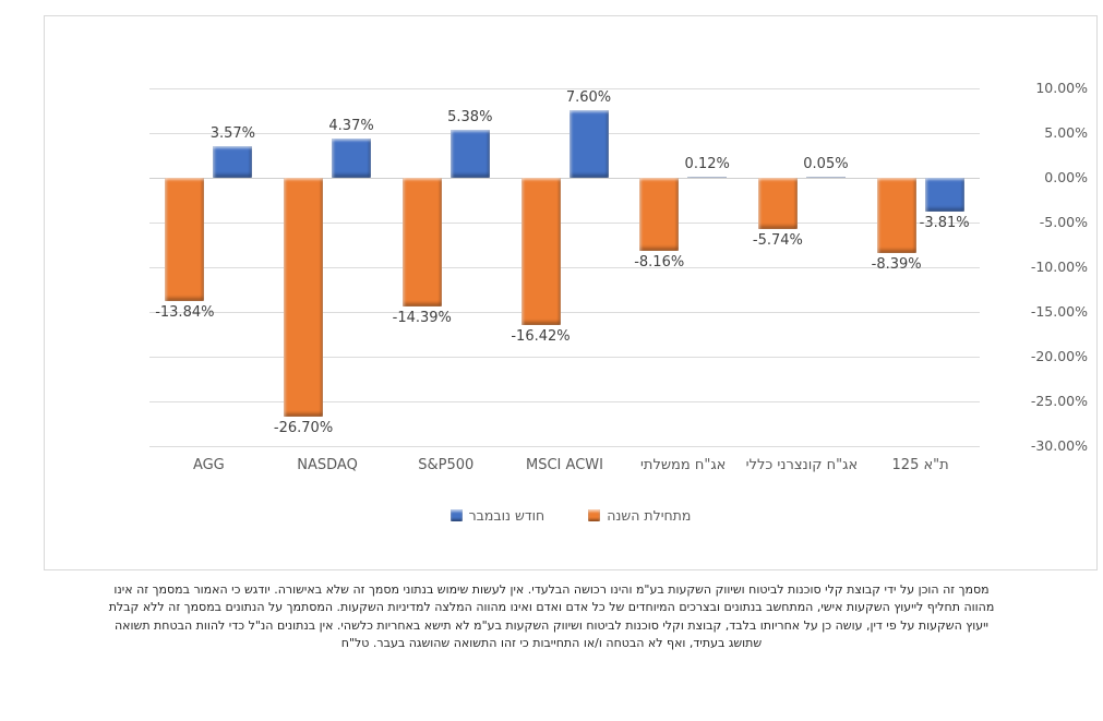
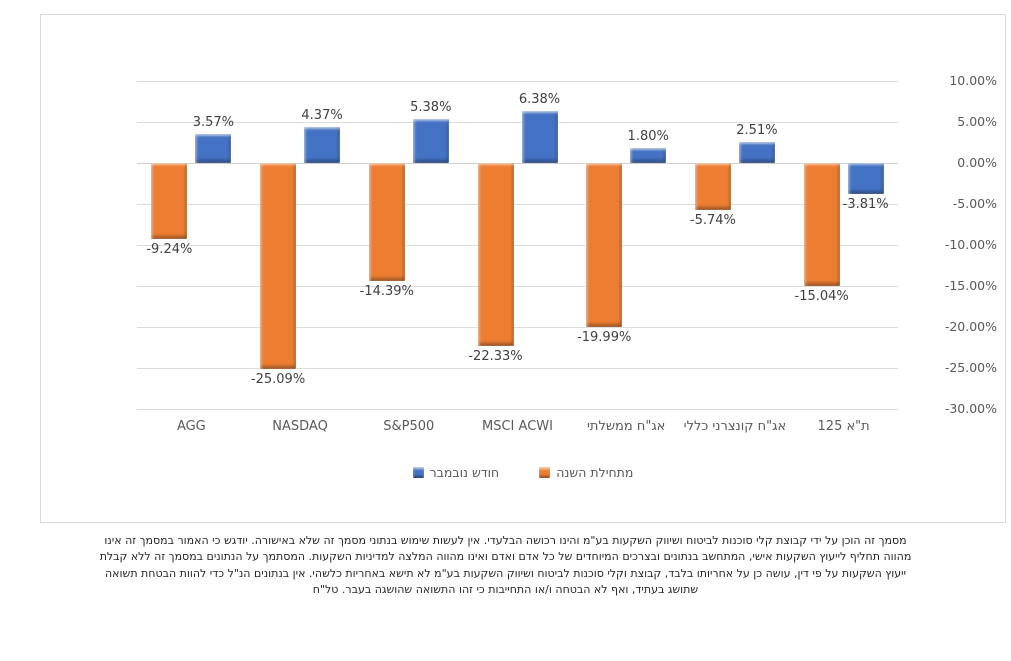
מתחילת השנה/AGG: -13.84% -> -9.24%
מתחילת השנה/NASDAQ: -26.70% -> -25.09%
מתחילת השנה/MSCI ACWI: -16.42% -> -22.33%
חודש נובמבר/MSCI ACWI: 7.60% -> 6.38%
מתחילת השנה/אג"ח ממשלתי: -8.16% -> -19.99%
חודש נובמבר/אג"ח ממשלתי: 0.12% -> 1.80%
חודש נובמבר/אג"ח קונצרני כללי: 0.05% -> 2.51%
מתחילת השנה/ת"א 125: -8.39% -> -15.04%
